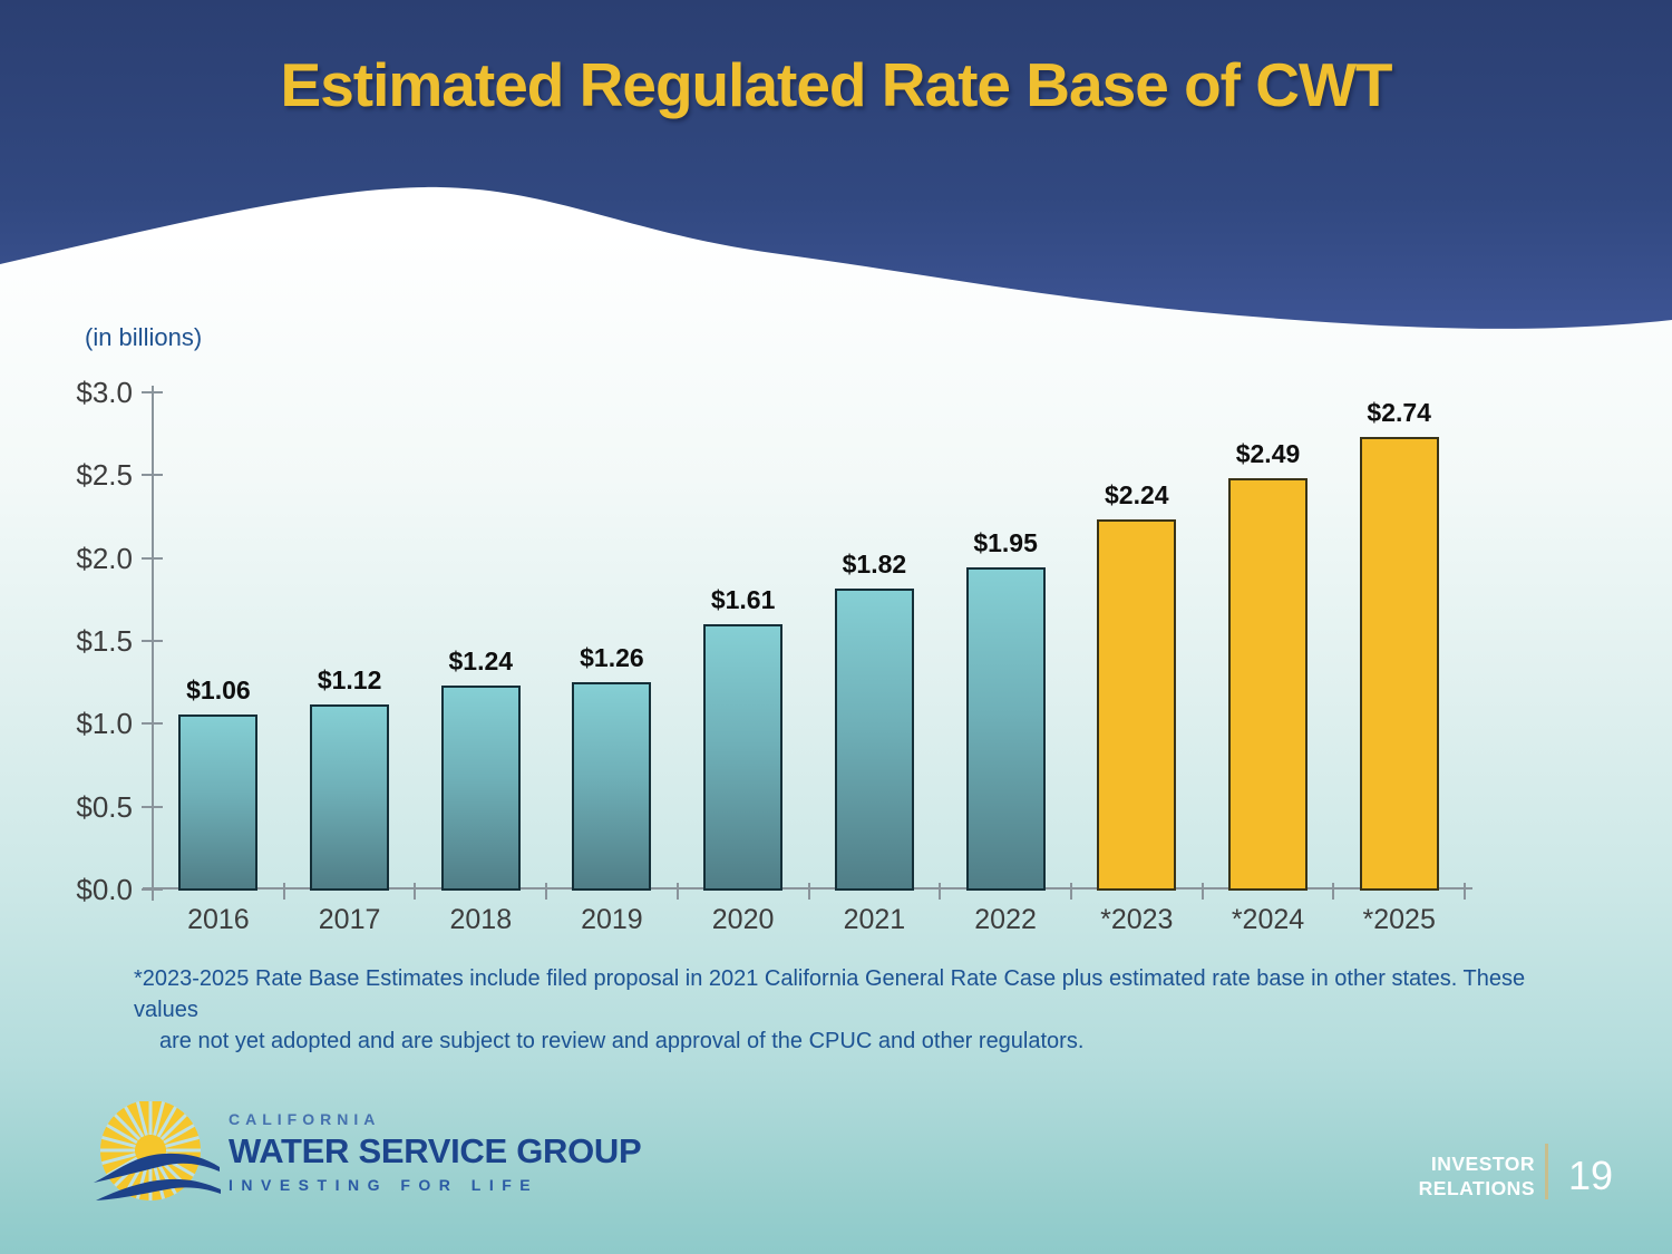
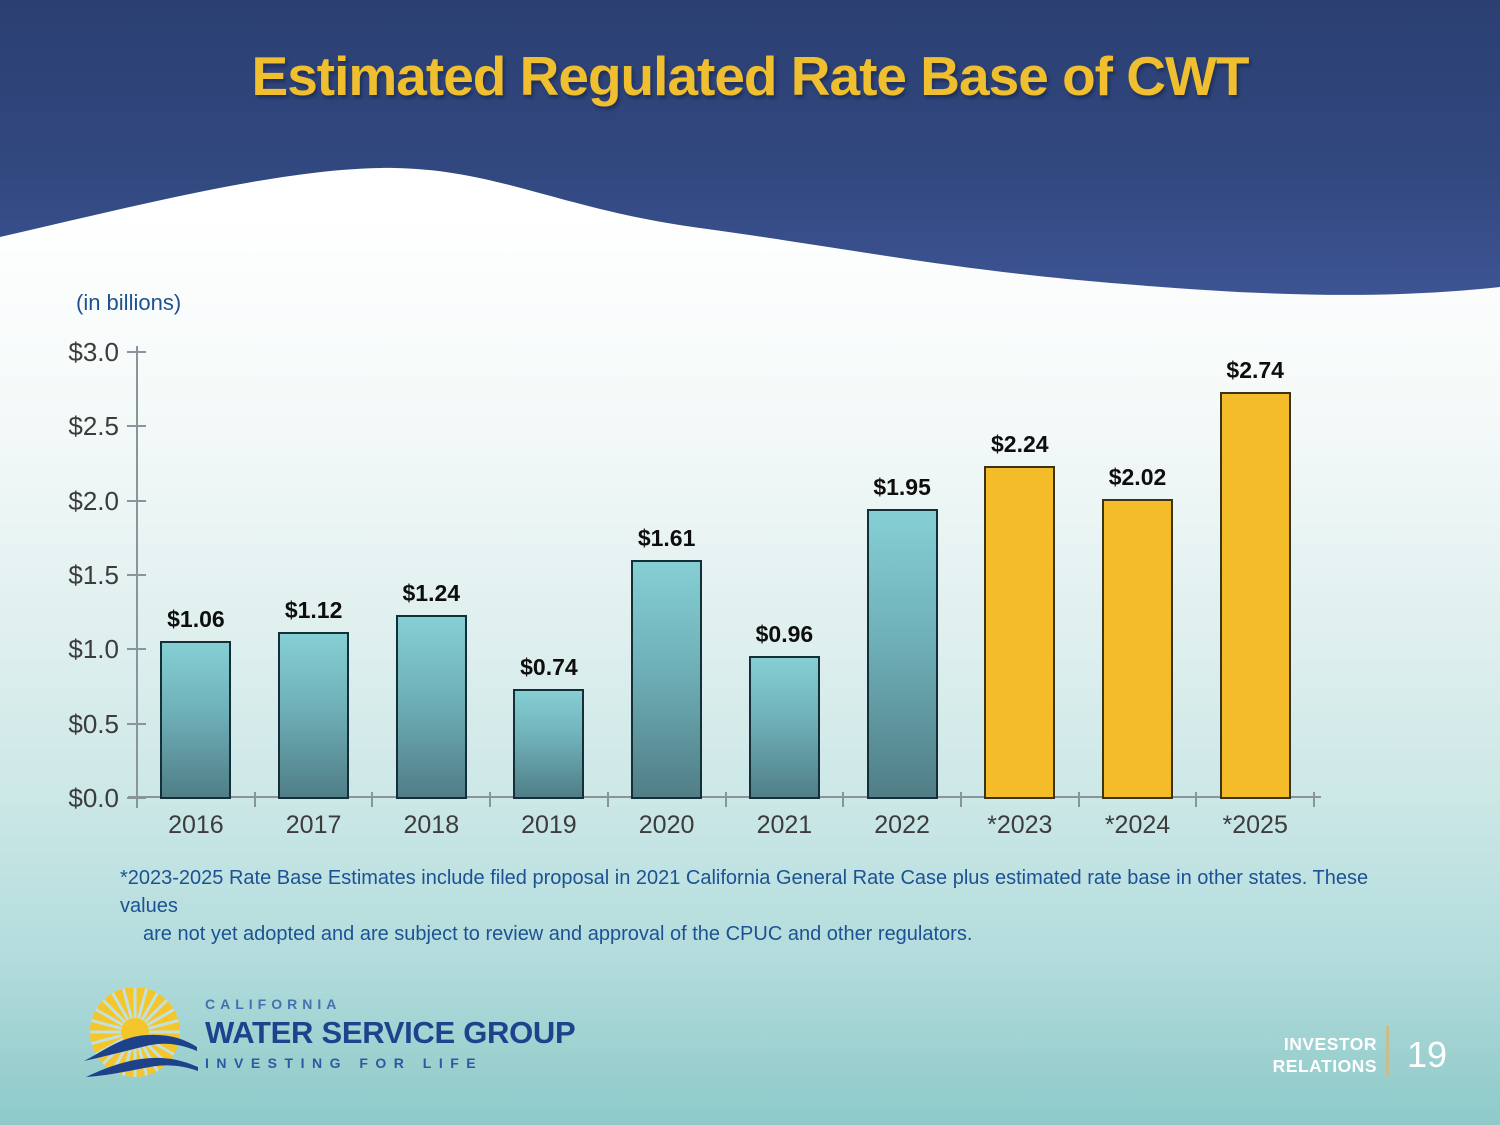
2019: $1.26 -> $0.74
2021: $1.82 -> $0.96
*2024: $2.49 -> $2.02
